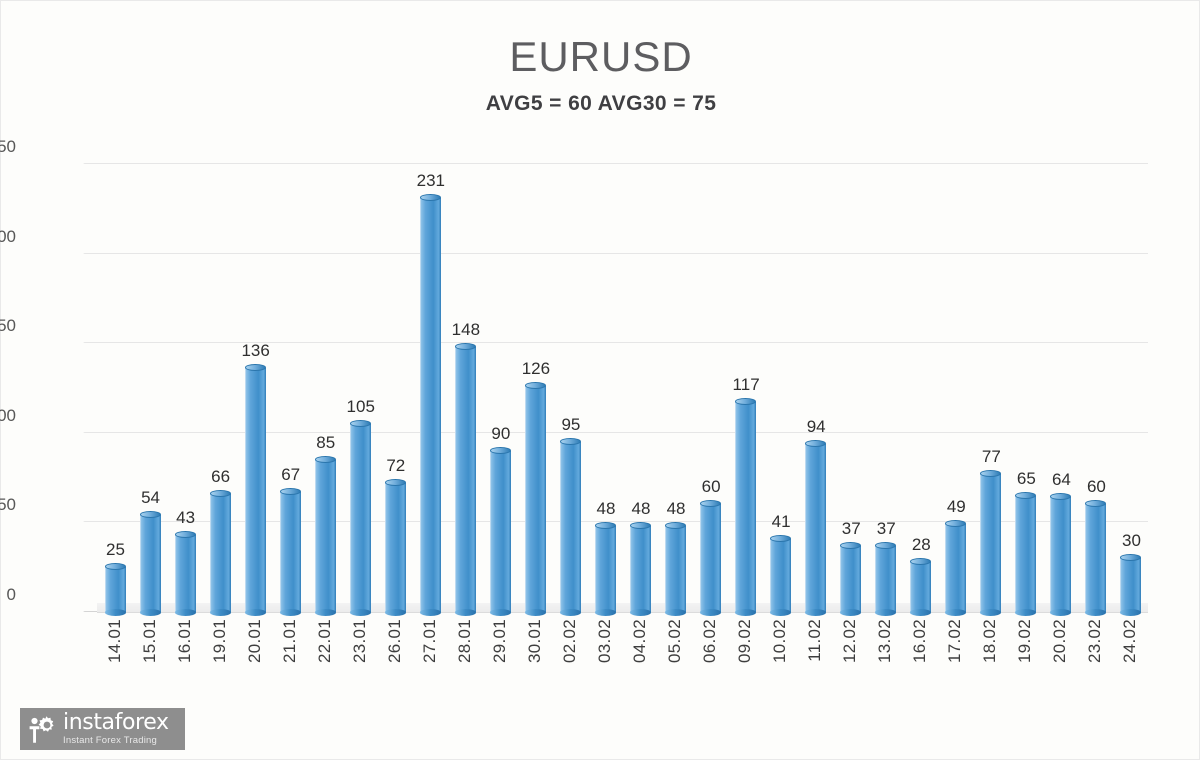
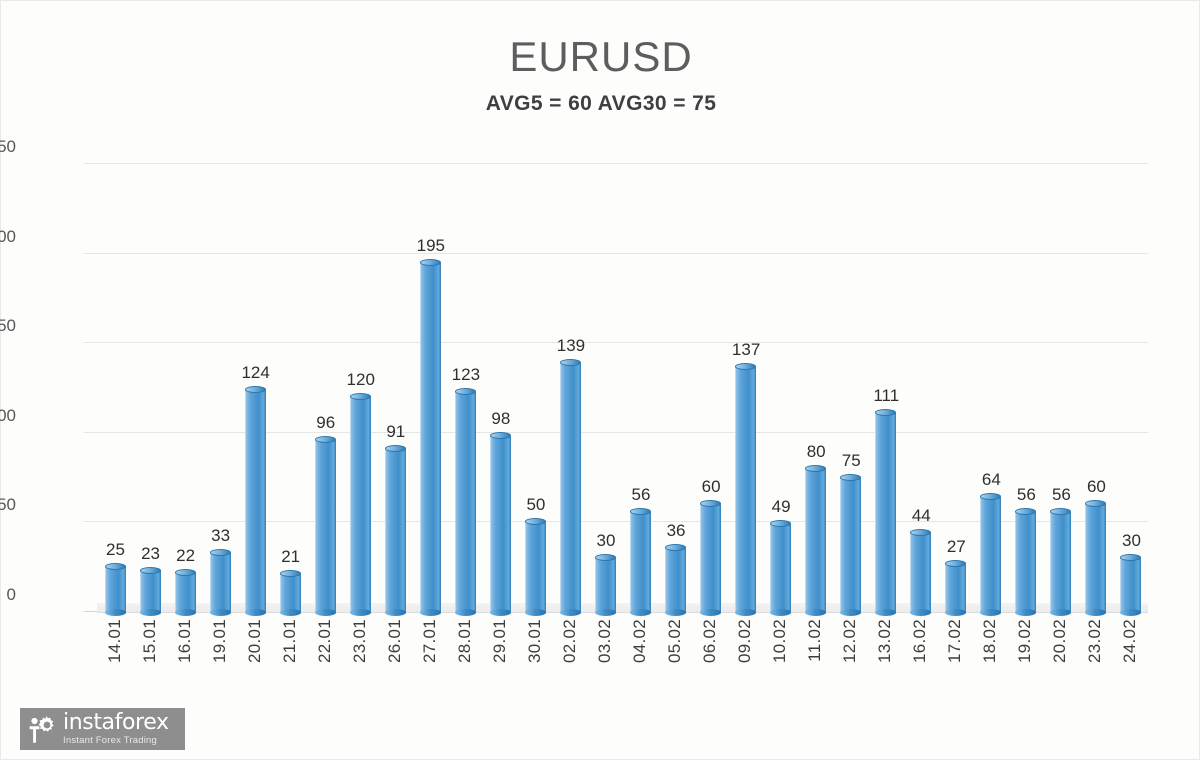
15.01: 54 -> 23
16.01: 43 -> 22
19.01: 66 -> 33
20.01: 136 -> 124
21.01: 67 -> 21
22.01: 85 -> 96
23.01: 105 -> 120
26.01: 72 -> 91
27.01: 231 -> 195
28.01: 148 -> 123
29.01: 90 -> 98
30.01: 126 -> 50
02.02: 95 -> 139
03.02: 48 -> 30
04.02: 48 -> 56
05.02: 48 -> 36
09.02: 117 -> 137
10.02: 41 -> 49
11.02: 94 -> 80
12.02: 37 -> 75
13.02: 37 -> 111
16.02: 28 -> 44
17.02: 49 -> 27
18.02: 77 -> 64
19.02: 65 -> 56
20.02: 64 -> 56
